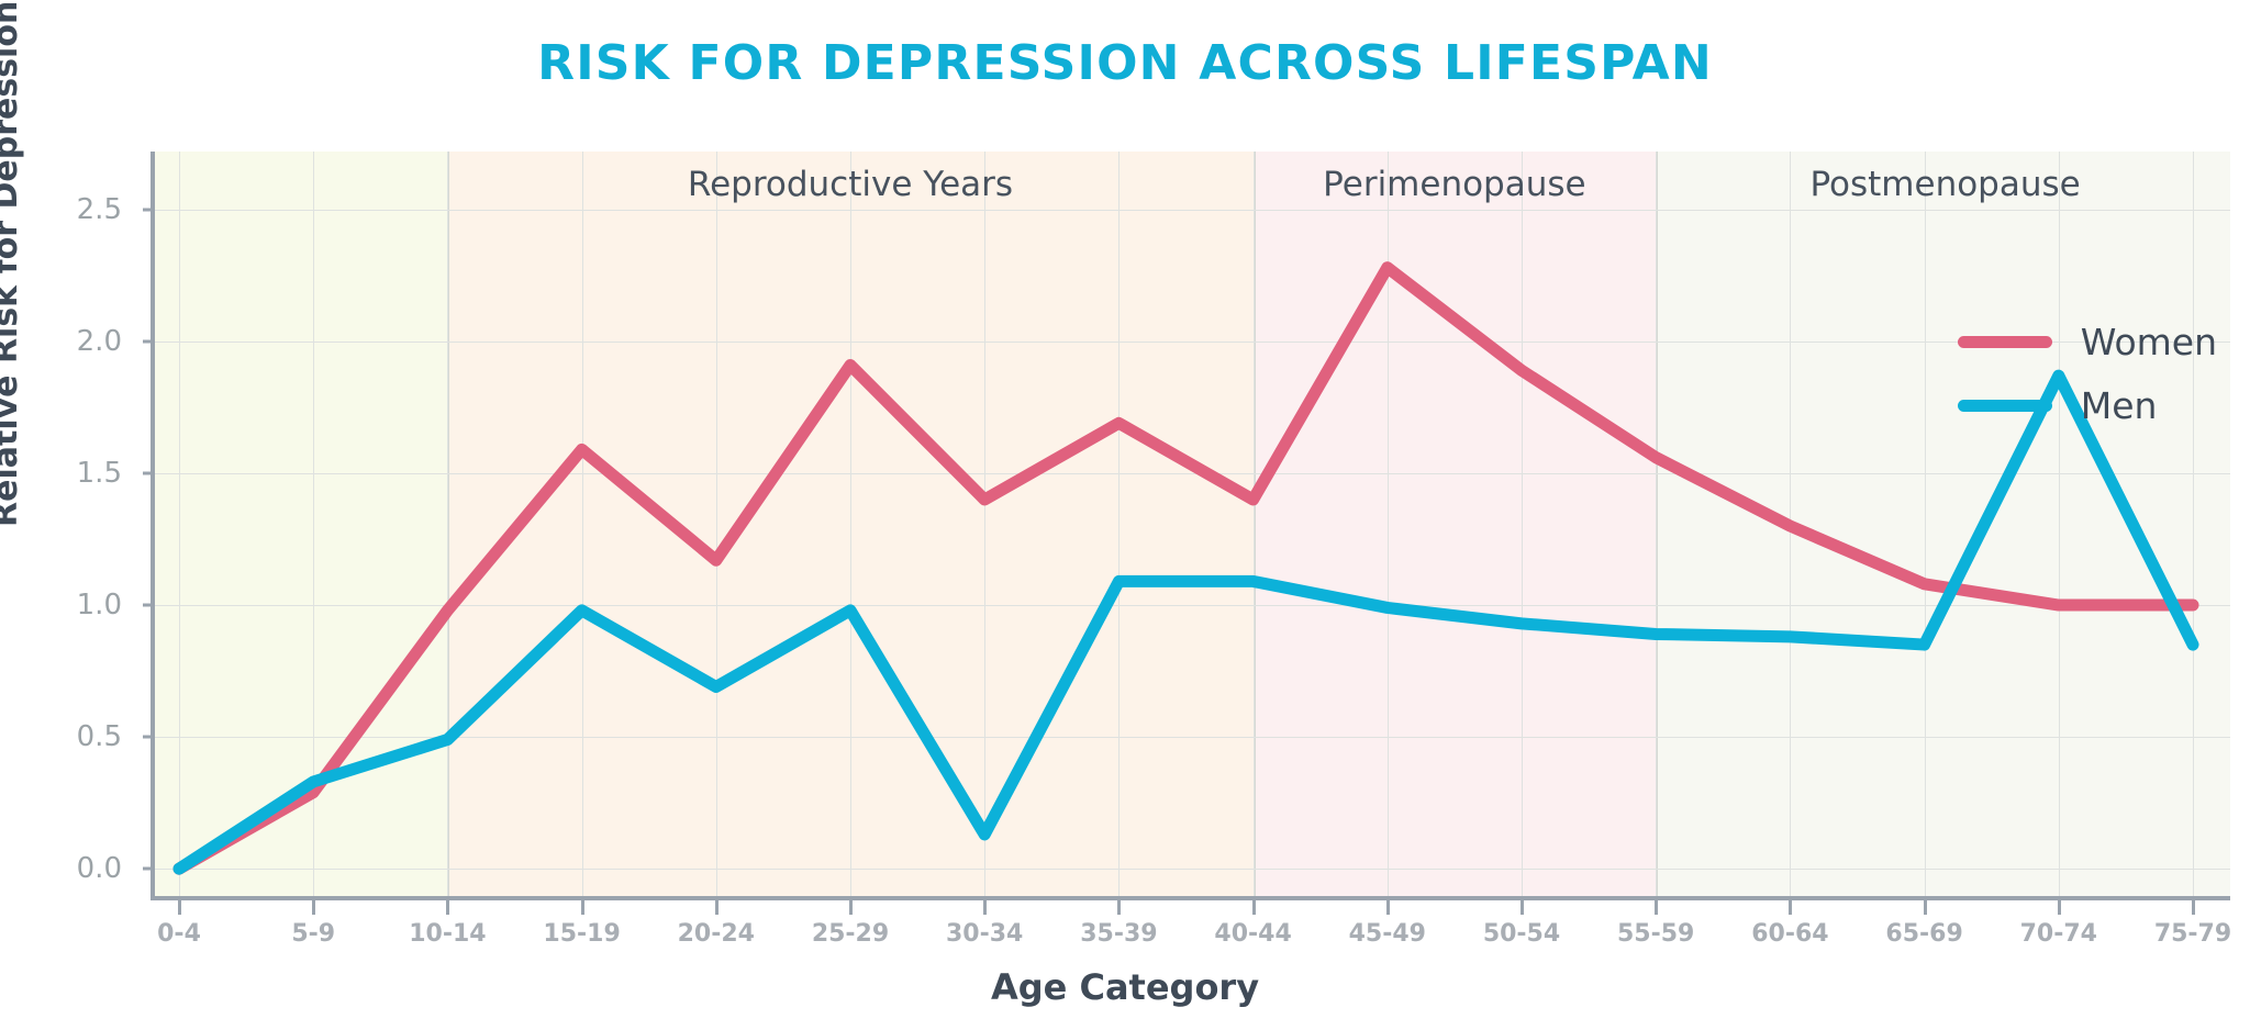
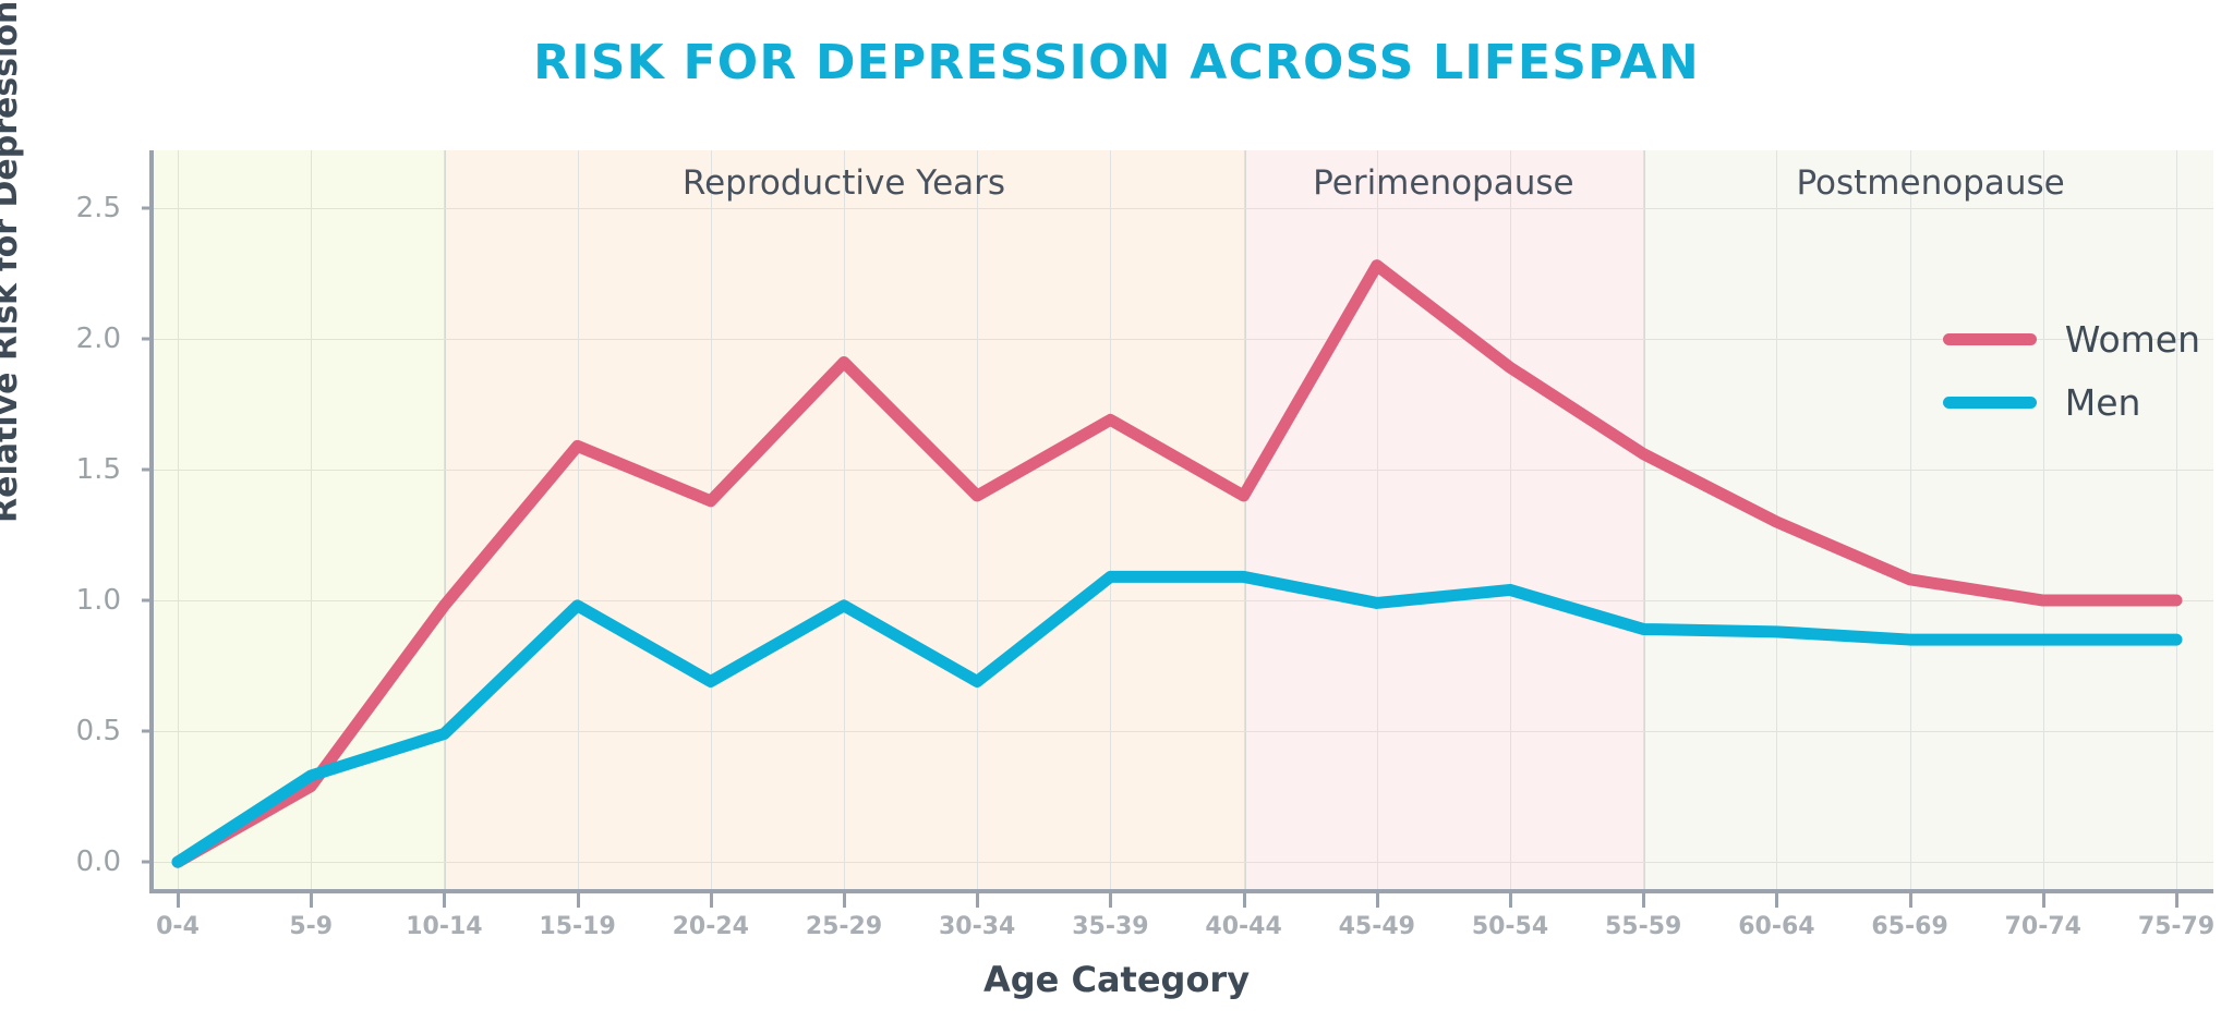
Women/20-24: 1.17 -> 1.38
Men/30-34: 0.13 -> 0.69
Men/50-54: 0.93 -> 1.04
Men/70-74: 1.87 -> 0.85
